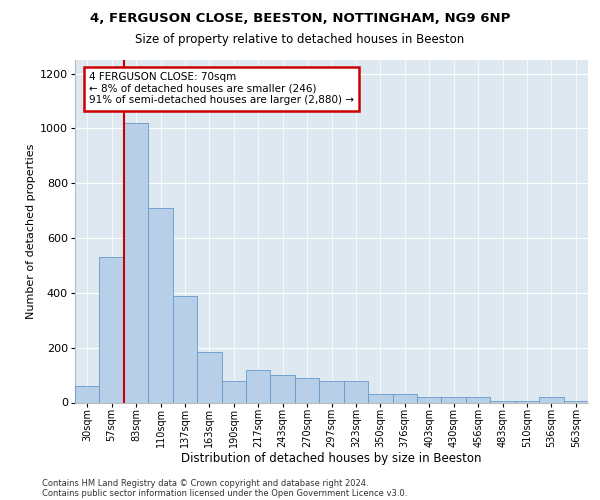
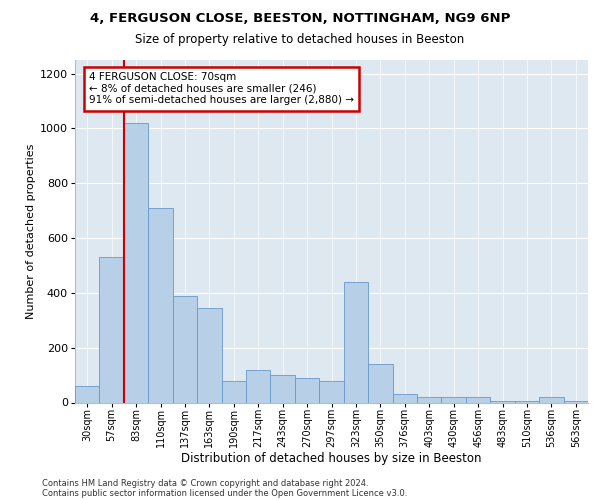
163sqm: 185 -> 345
323sqm: 80 -> 440
350sqm: 30 -> 140
